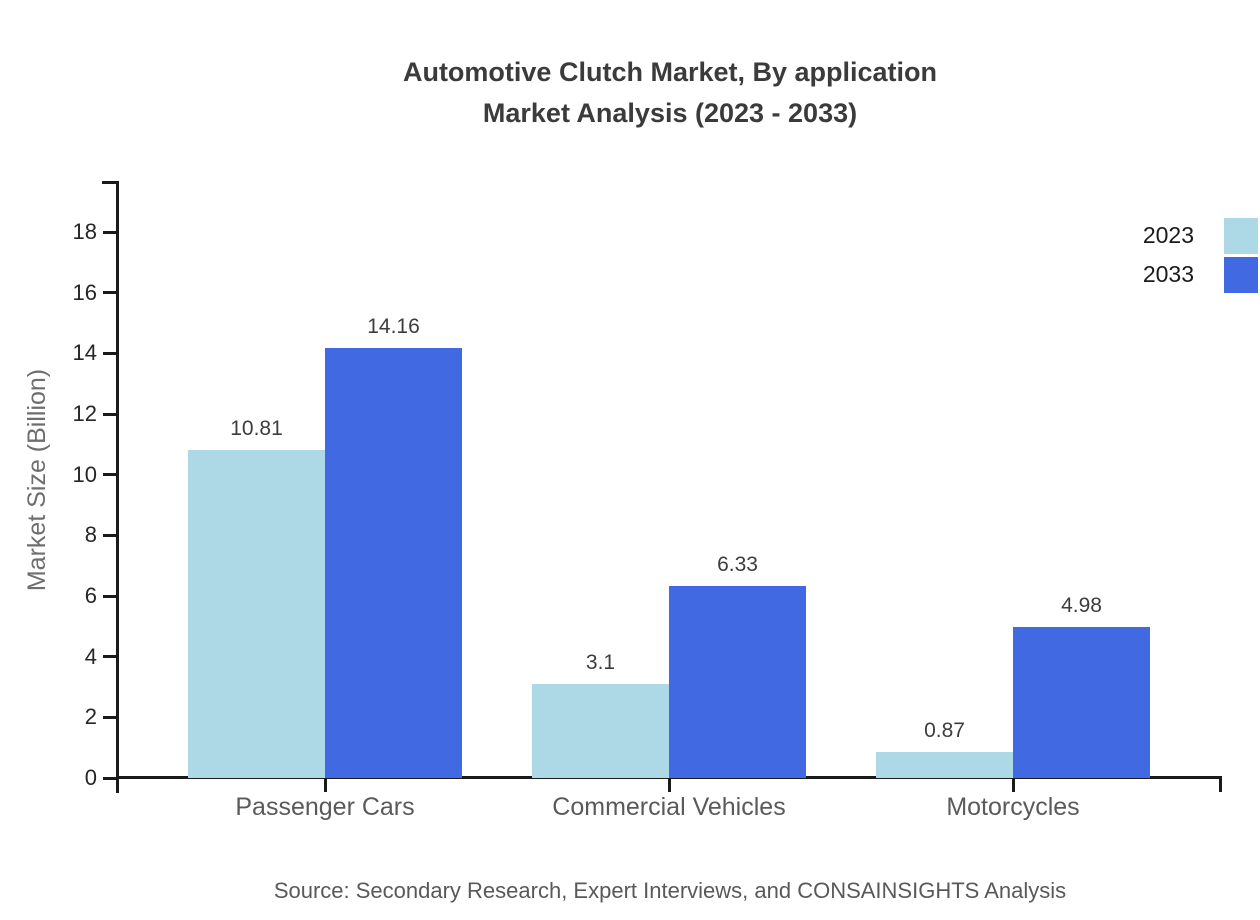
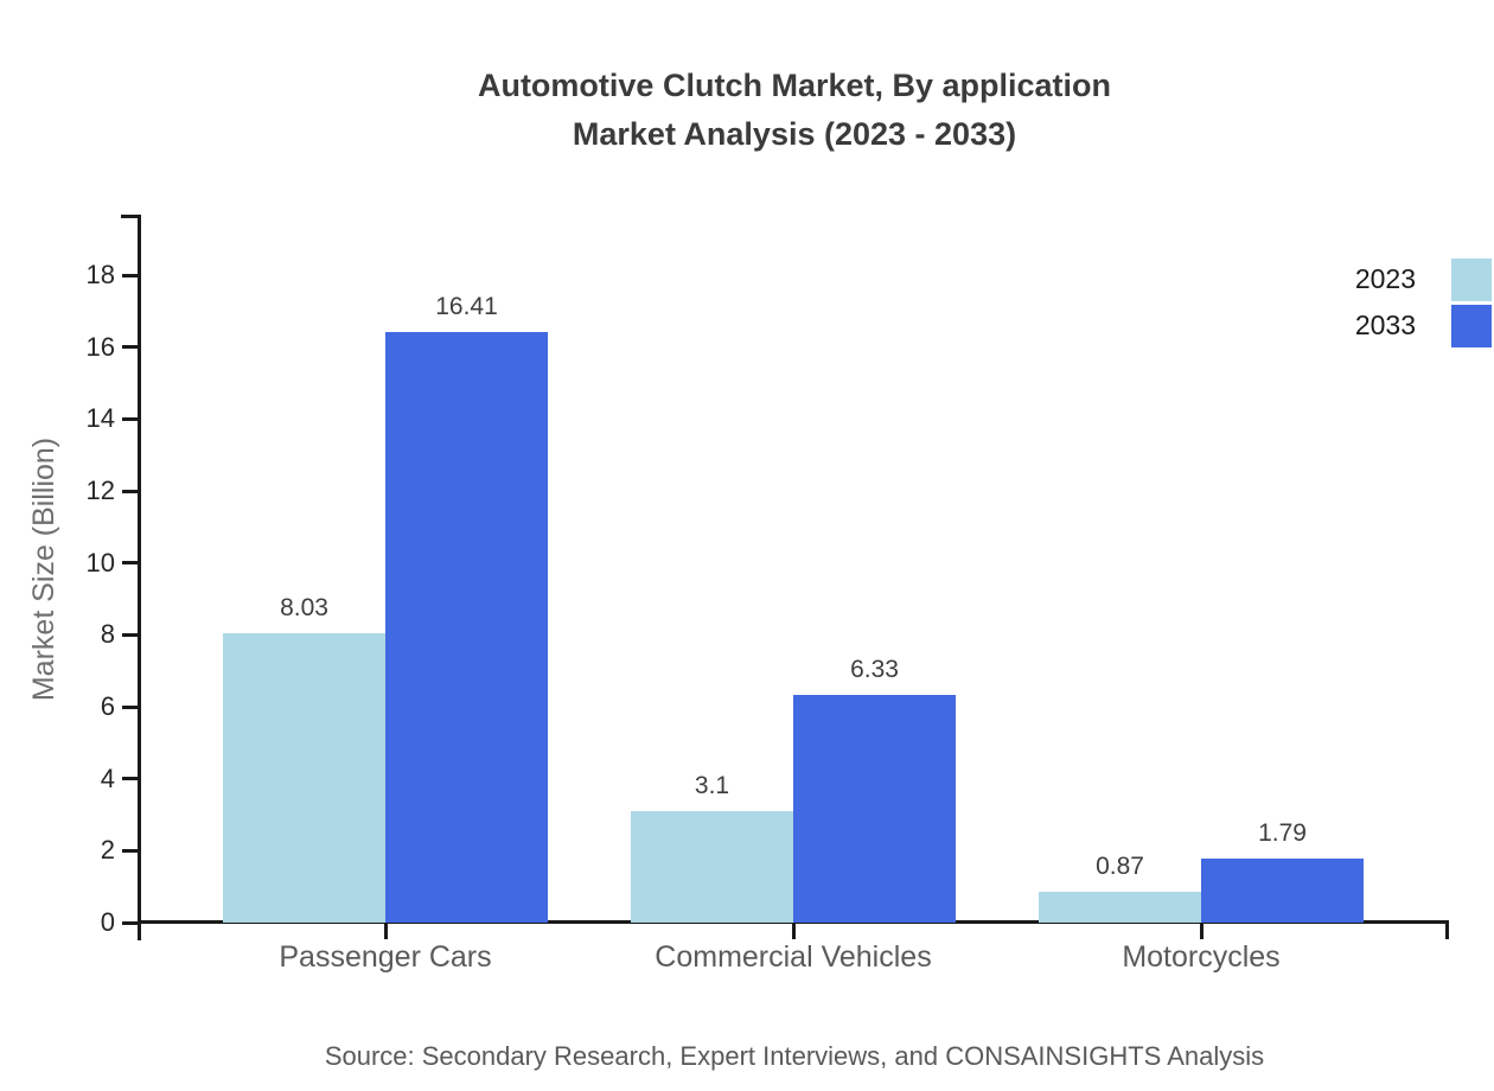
2023/Passenger Cars: 10.81 -> 8.03
2033/Passenger Cars: 14.16 -> 16.41
2033/Motorcycles: 4.98 -> 1.79
